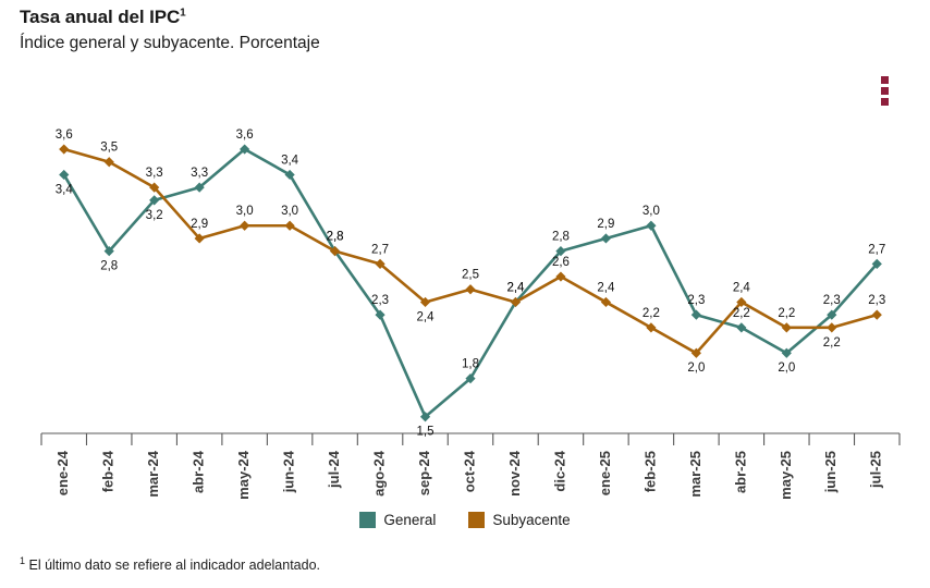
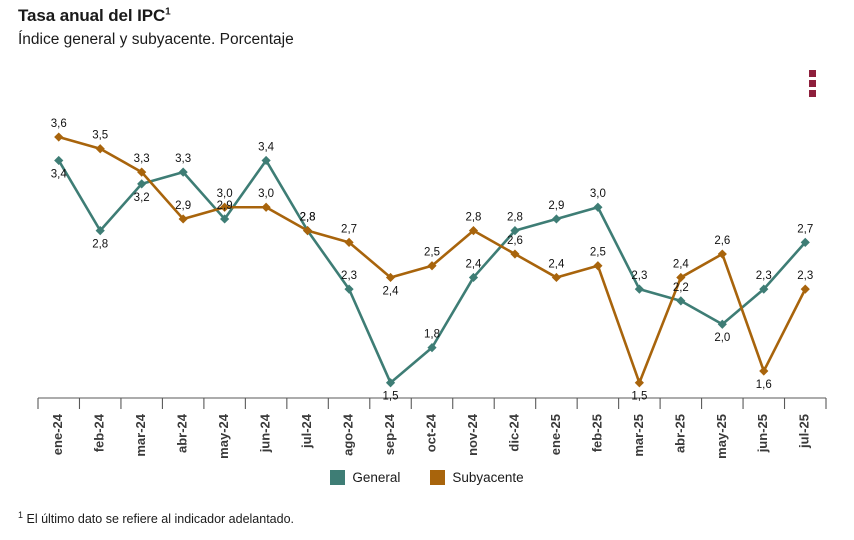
General/may-24: 3,6 -> 2,9
Subyacente/nov-24: 2,4 -> 2,8
Subyacente/feb-25: 2,2 -> 2,5
Subyacente/mar-25: 2,0 -> 1,5
Subyacente/may-25: 2,2 -> 2,6
Subyacente/jun-25: 2,2 -> 1,6
